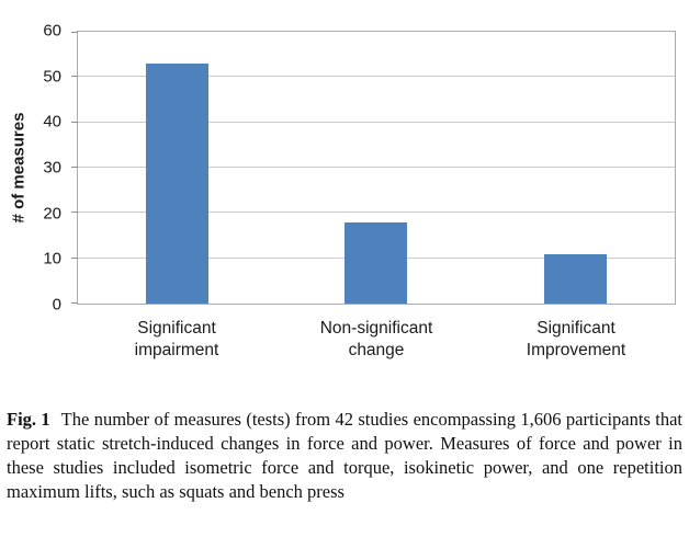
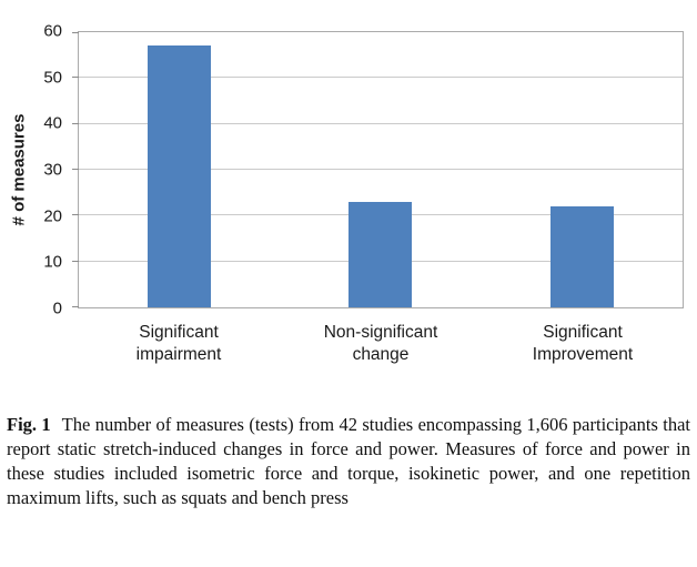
Significant impairment: 53 -> 57
Non-significant change: 18 -> 23
Significant Improvement: 11 -> 22
